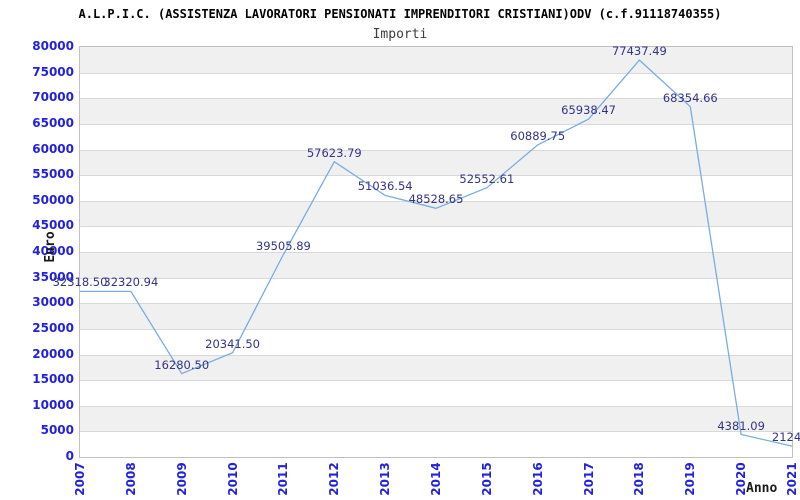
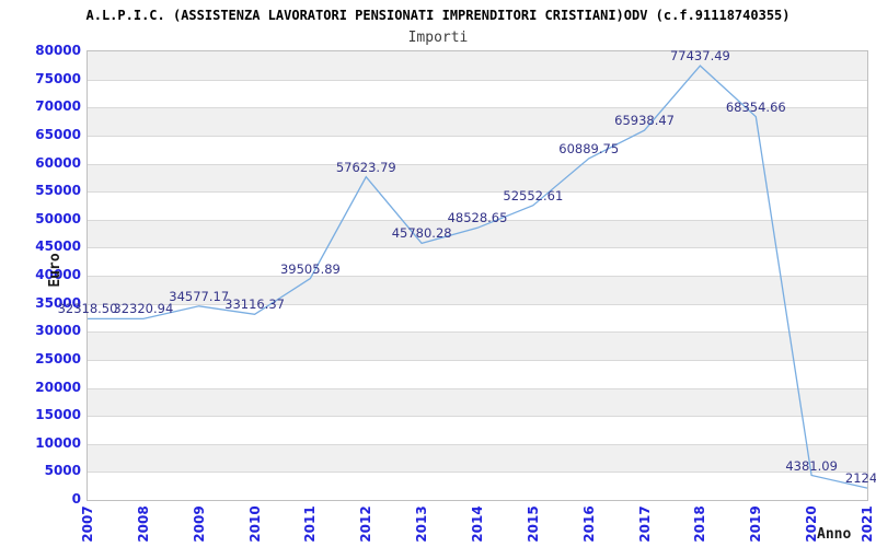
2009: 16280.50 -> 34577.17
2010: 20341.50 -> 33116.37
2013: 51036.54 -> 45780.28
